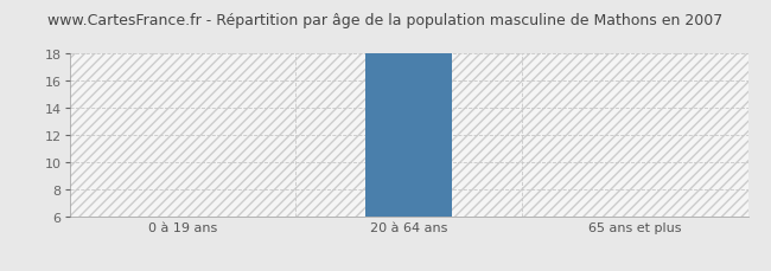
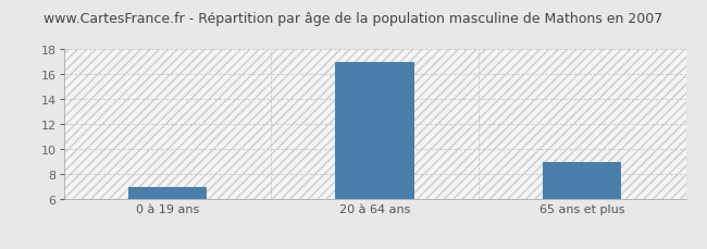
0 à 19 ans: 6 -> 7
20 à 64 ans: 18 -> 17
65 ans et plus: 6 -> 9
